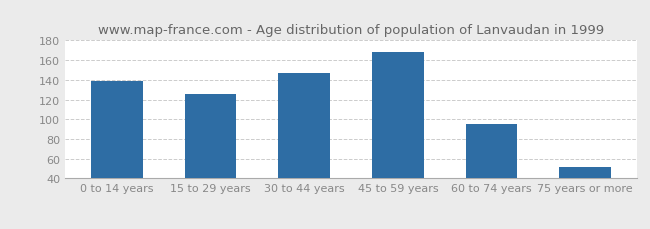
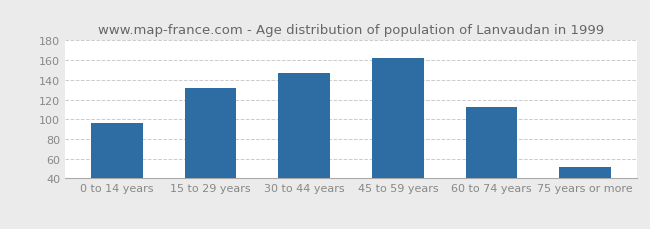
0 to 14 years: 139 -> 96
15 to 29 years: 126 -> 132
45 to 59 years: 168 -> 162
60 to 74 years: 95 -> 112
